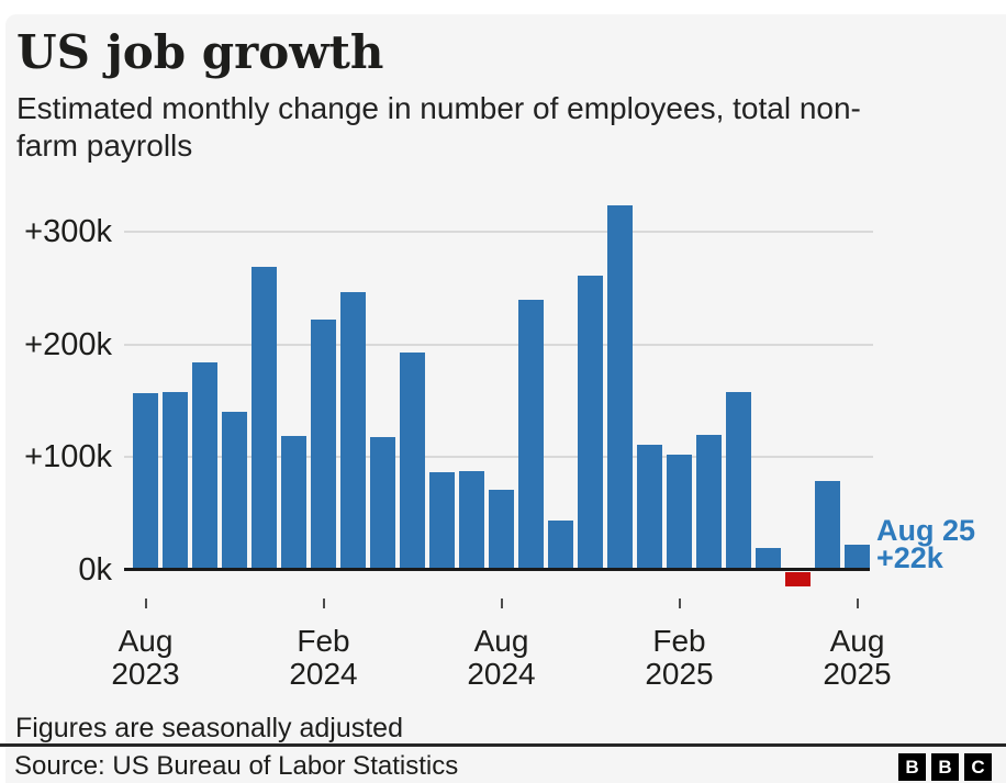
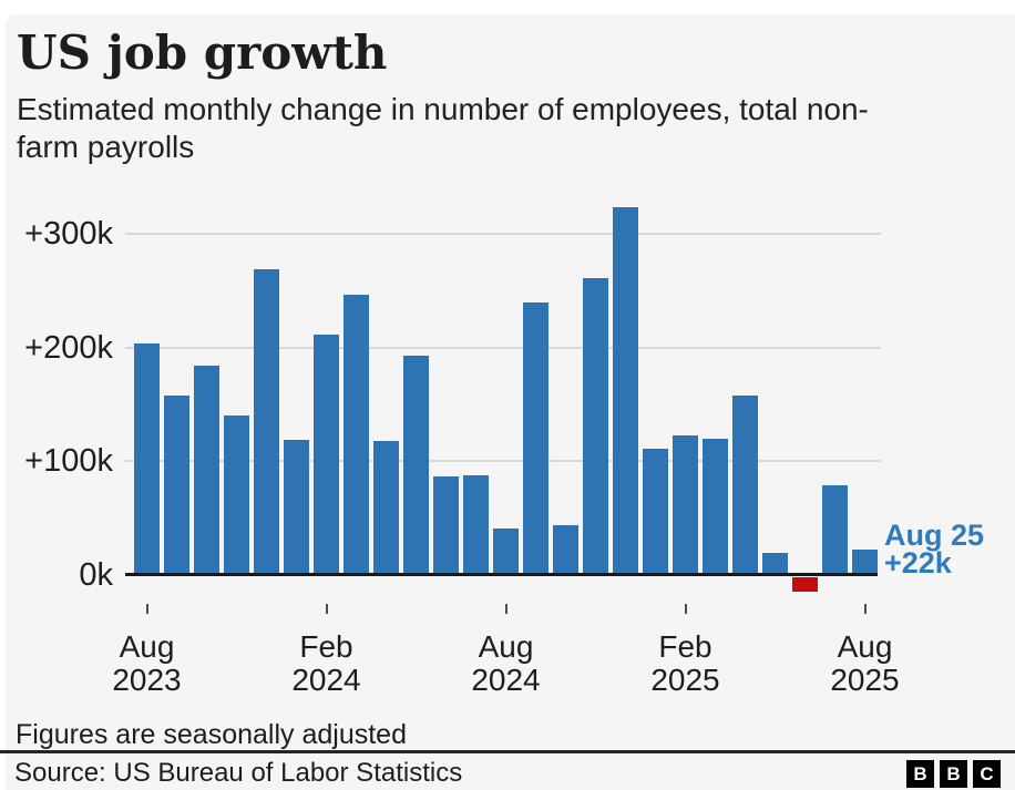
Aug 2023: 157k -> 204k
Feb 2024: 222k -> 211k
Aug 2024: 71k -> 41k
Feb 2025: 102k -> 123k
